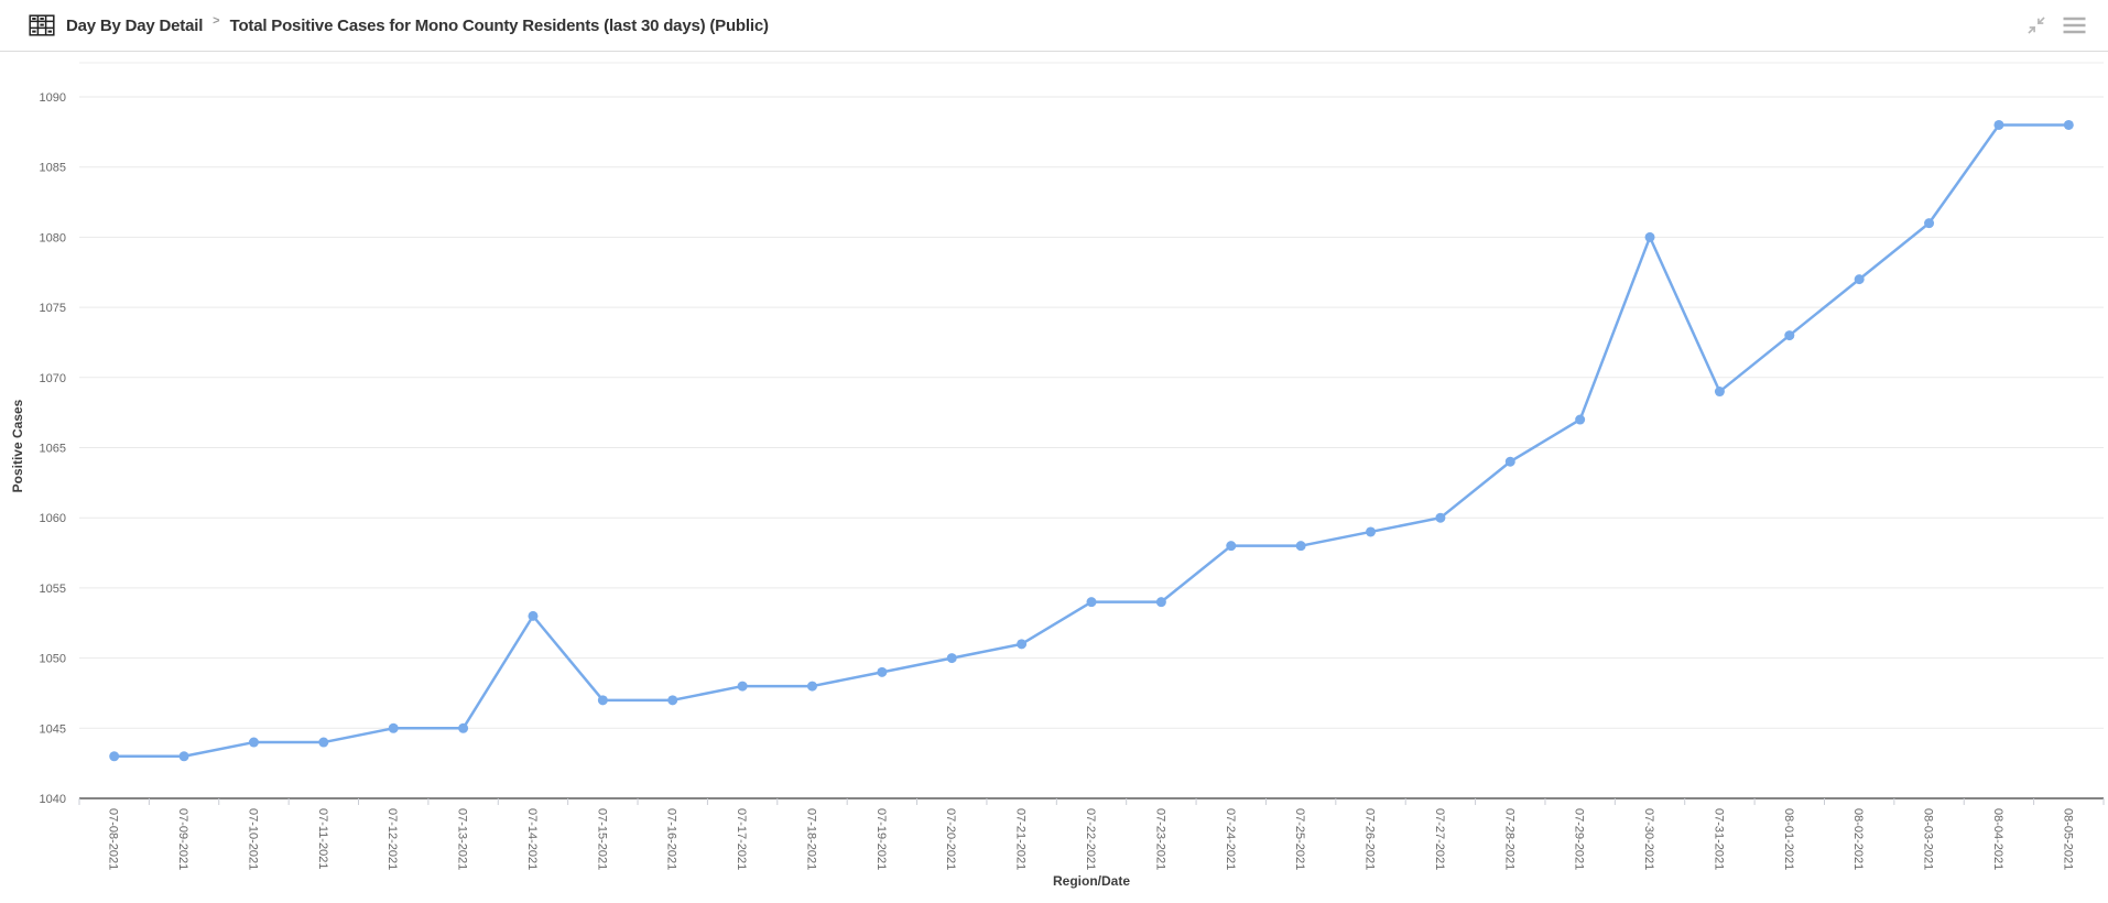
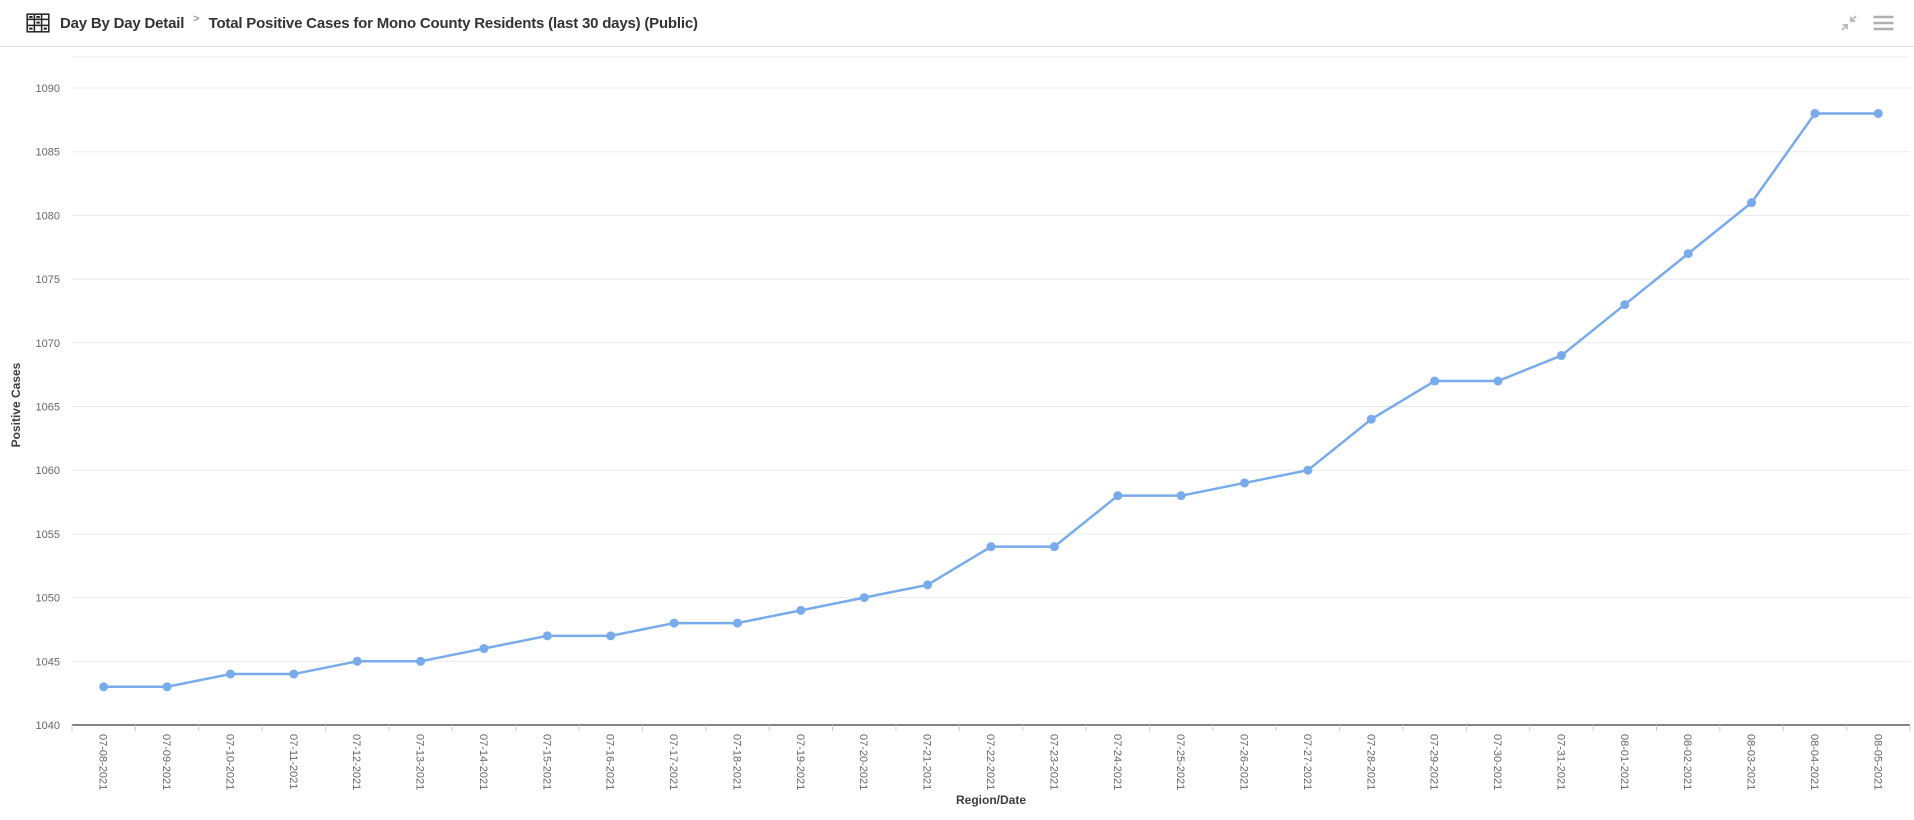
07-14-2021: 1053 -> 1046
07-30-2021: 1080 -> 1067
